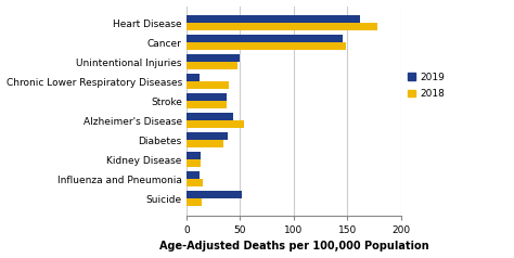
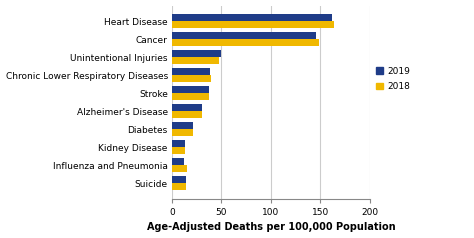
2018/Heart Disease: 178 -> 164
2019/Chronic Lower Respiratory Diseases: 12 -> 38
2019/Alzheimer's Disease: 44 -> 30
2018/Alzheimer's Disease: 54 -> 30
2019/Diabetes: 38 -> 22
2018/Diabetes: 34 -> 21
2019/Suicide: 52 -> 14
